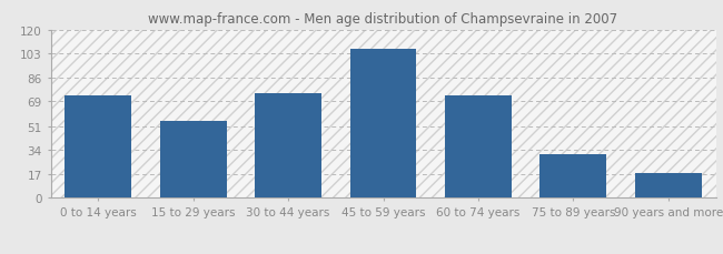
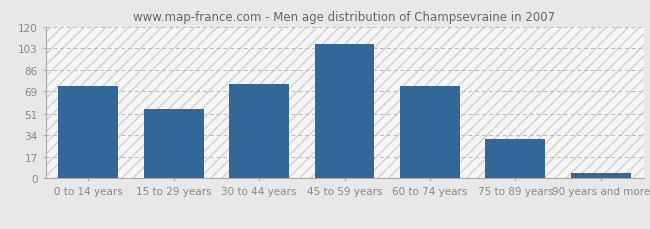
90 years and more: 18 -> 4
